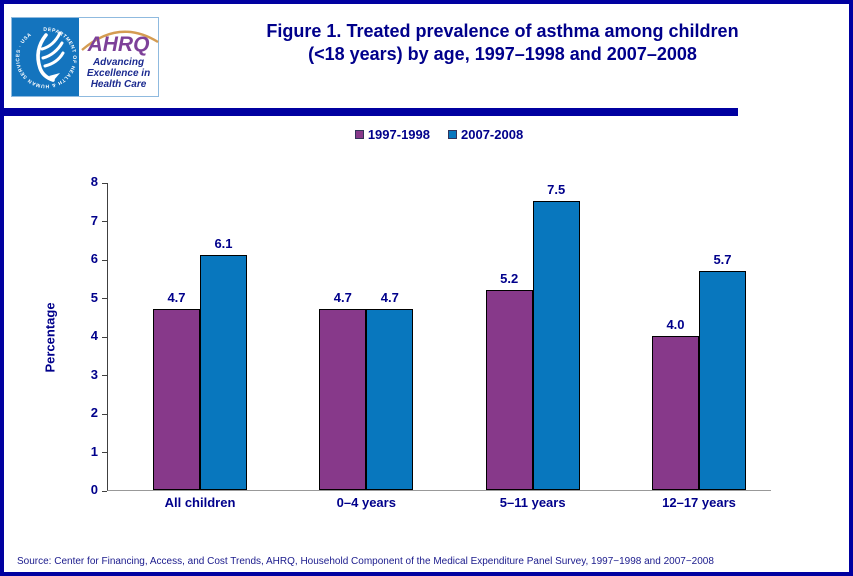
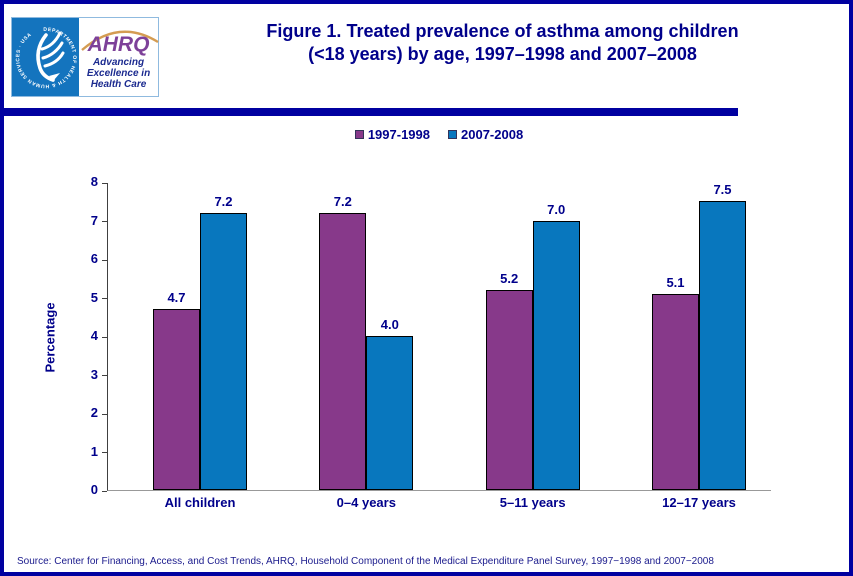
2007-2008/All children: 6.1 -> 7.2
1997-1998/0–4 years: 4.7 -> 7.2
2007-2008/0–4 years: 4.7 -> 4.0
2007-2008/5–11 years: 7.5 -> 7.0
1997-1998/12–17 years: 4.0 -> 5.1
2007-2008/12–17 years: 5.7 -> 7.5
